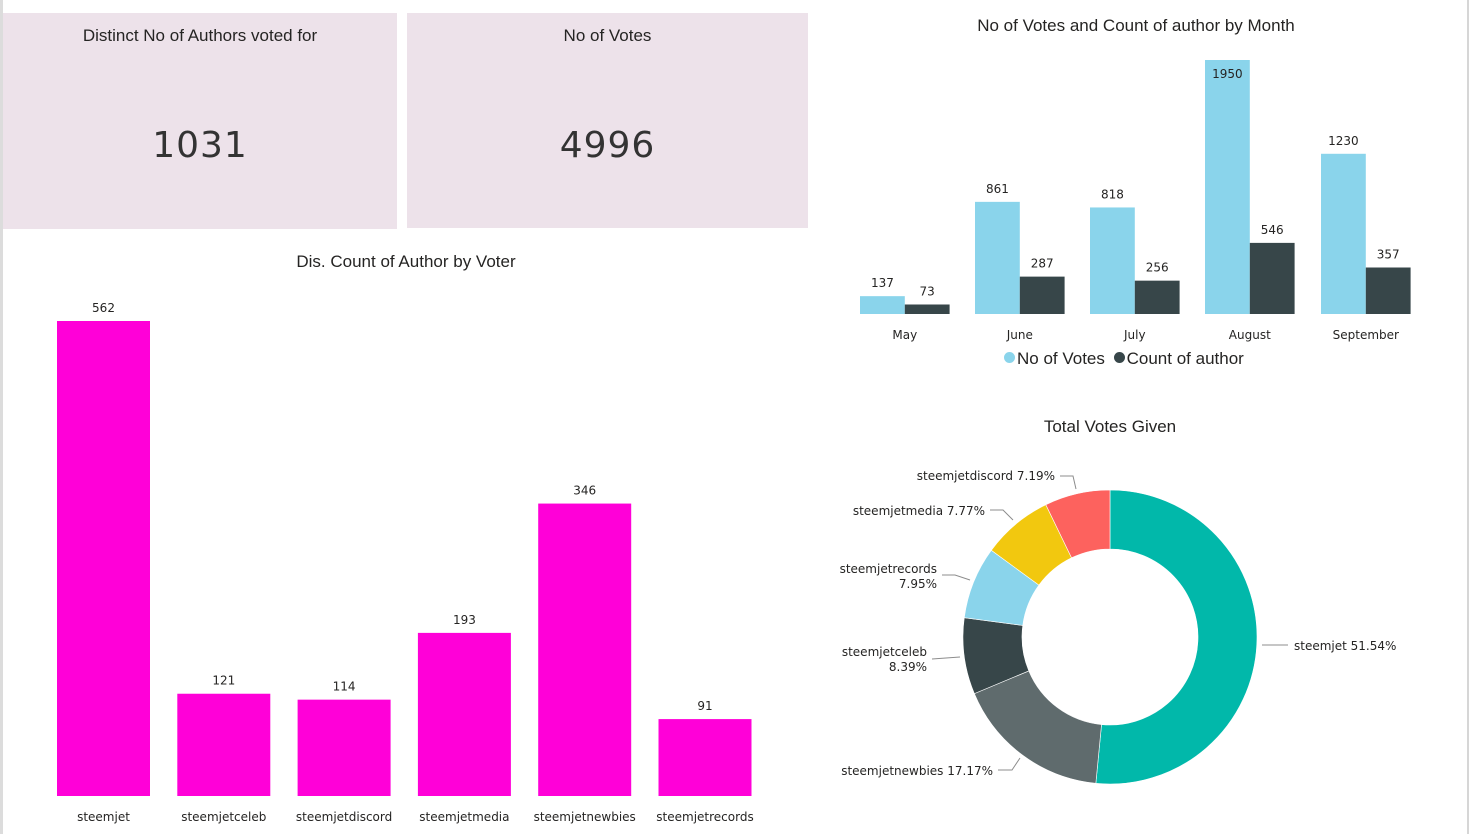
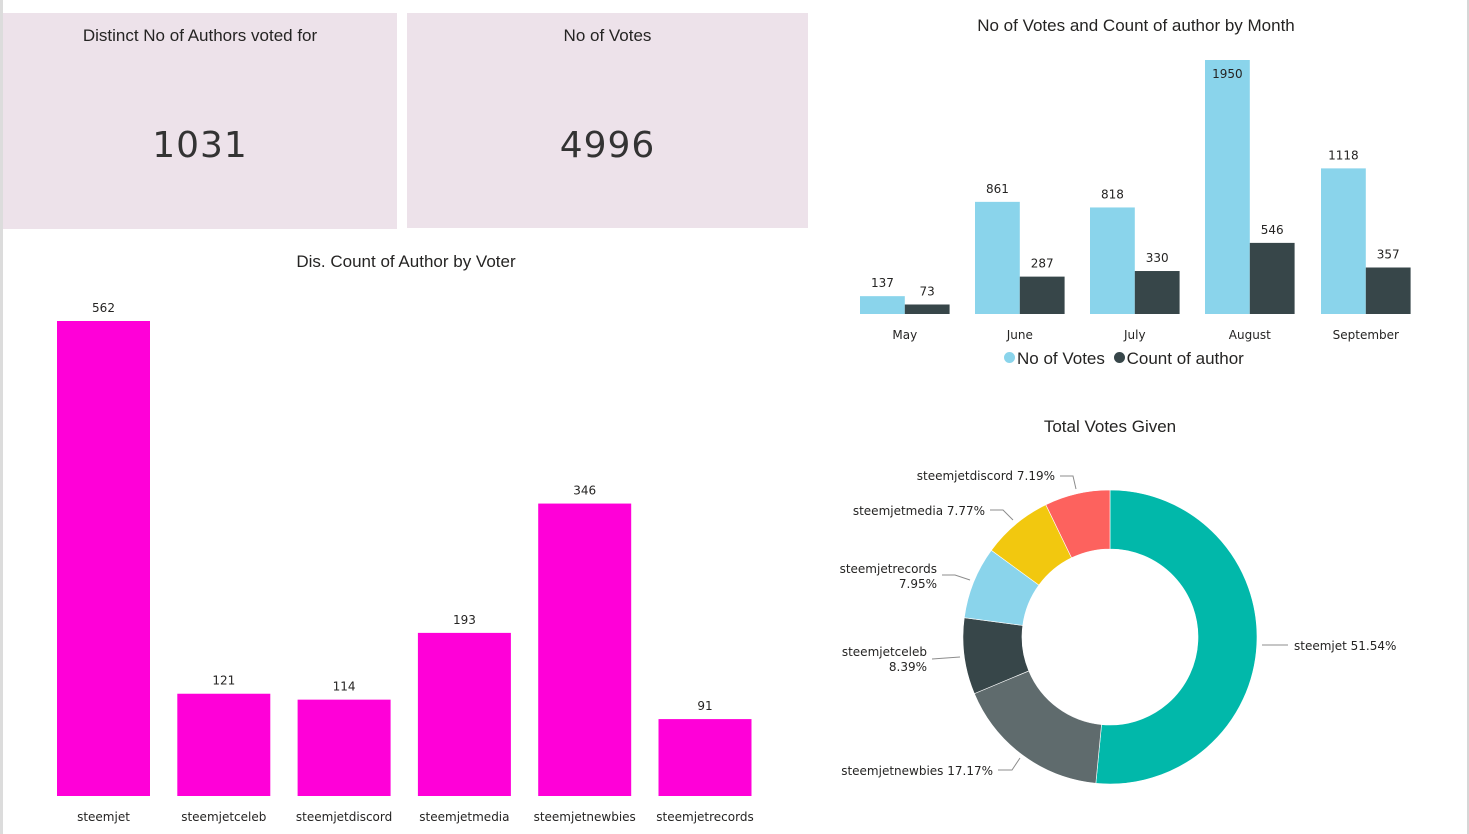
No of Votes and Count of author by Month/Count of author/July: 256 -> 330
No of Votes and Count of author by Month/No of Votes/September: 1230 -> 1118
